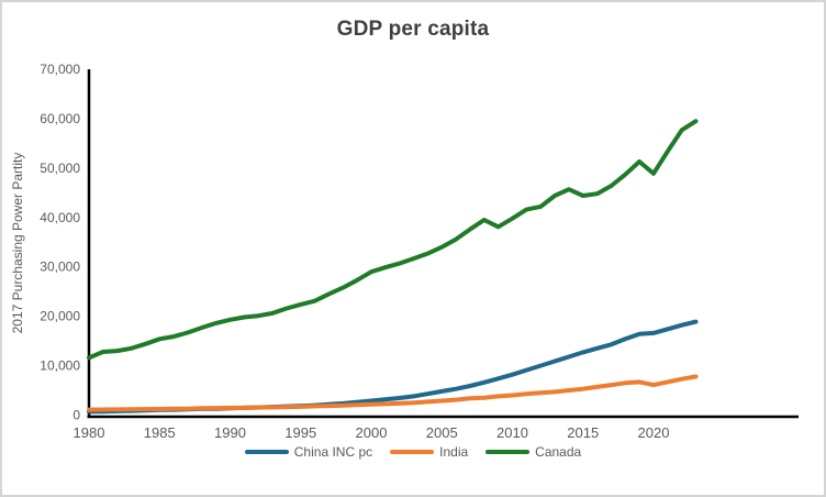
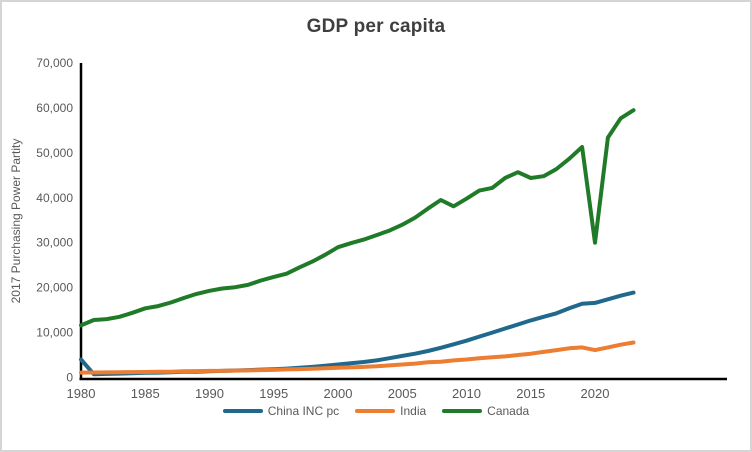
China INC pc/1980: 1000 -> 4000
Canada/2020: 49000 -> 30000
